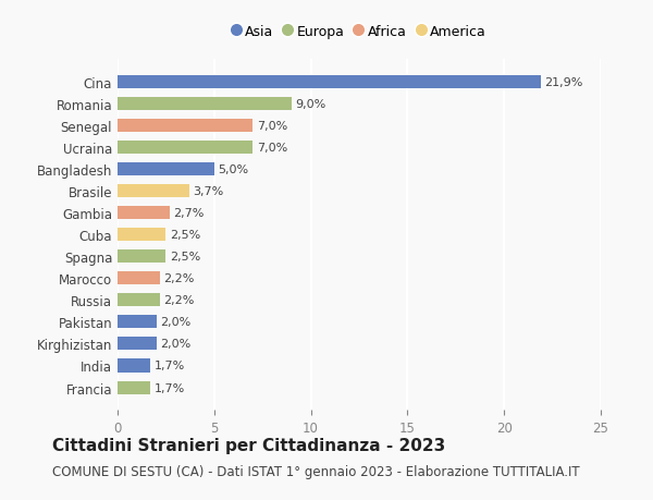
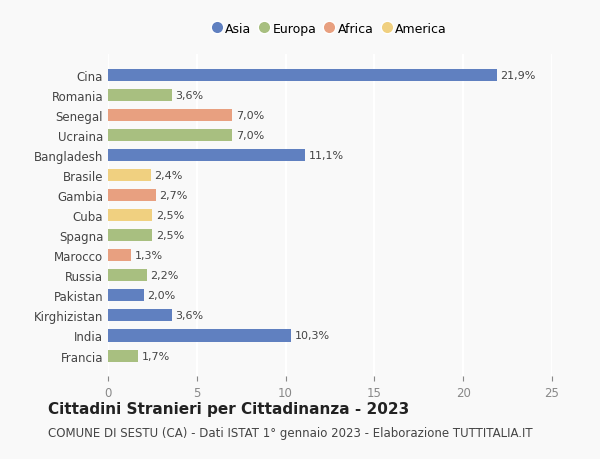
Romania: 9,0% -> 3,6%
Bangladesh: 5,0% -> 11,1%
Brasile: 3,7% -> 2,4%
Marocco: 2,2% -> 1,3%
Kirghizistan: 2,0% -> 3,6%
India: 1,7% -> 10,3%
